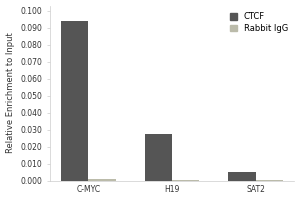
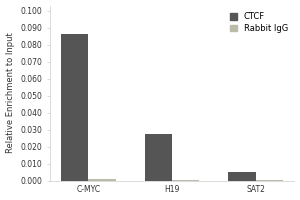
CTCF/C-MYC: 0.094 -> 0.086
